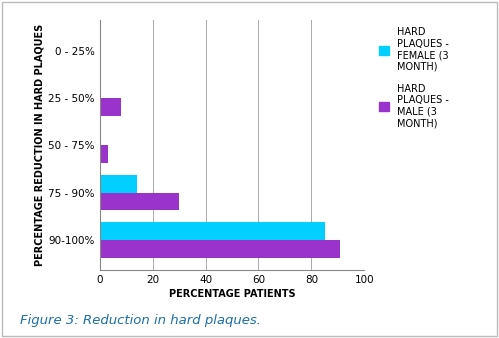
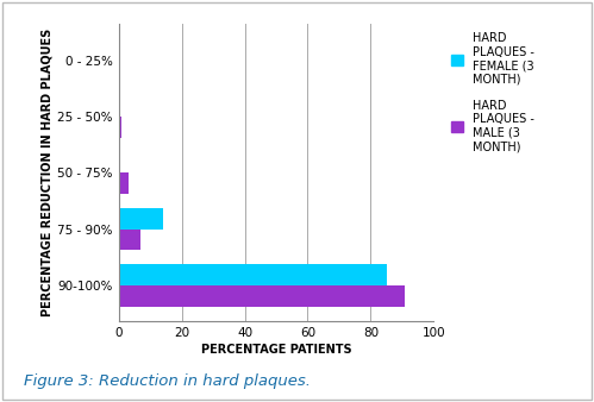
HARD PLAQUES - MALE (3 MONTH)/25 - 50%: 8 -> 1
HARD PLAQUES - MALE (3 MONTH)/75 - 90%: 30 -> 7
